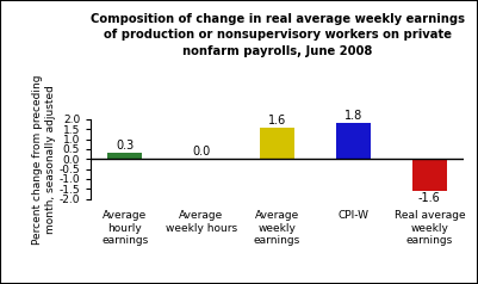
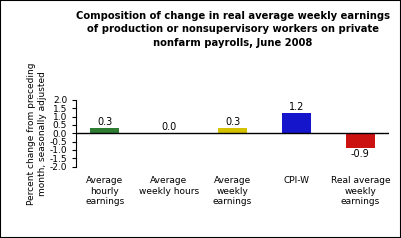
Average weekly earnings: 1.6 -> 0.3
CPI-W: 1.8 -> 1.2
Real average weekly earnings: -1.6 -> -0.9
